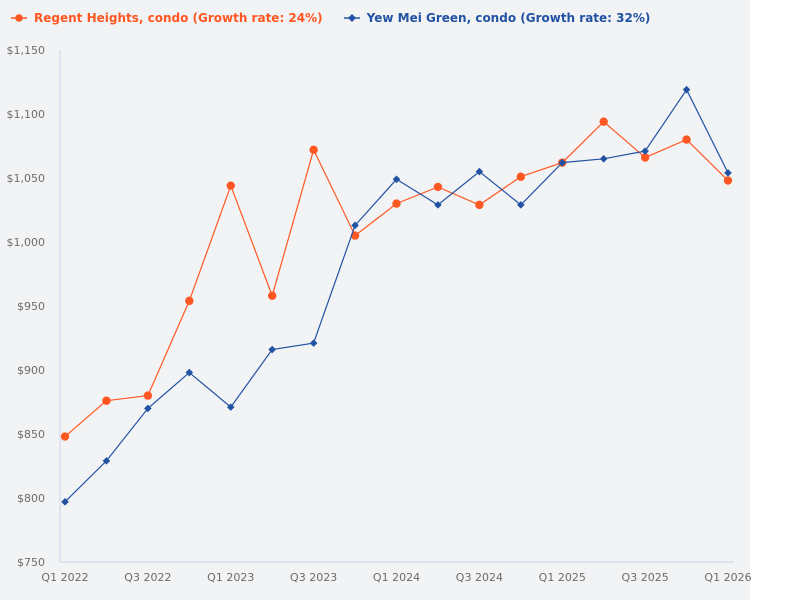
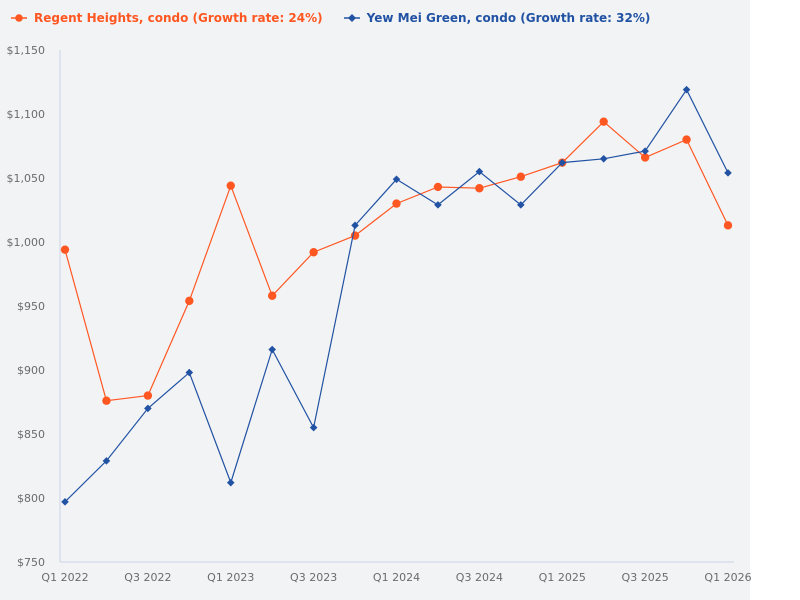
Regent Heights, condo (Growth rate: 24%)/Q1 2022: $848 -> $994
Yew Mei Green, condo (Growth rate: 32%)/Q1 2023: $871 -> $812
Regent Heights, condo (Growth rate: 24%)/Q3 2023: $1072 -> $992
Yew Mei Green, condo (Growth rate: 32%)/Q3 2023: $921 -> $855
Regent Heights, condo (Growth rate: 24%)/Q3 2024: $1029 -> $1042
Regent Heights, condo (Growth rate: 24%)/Q1 2026: $1048 -> $1013
